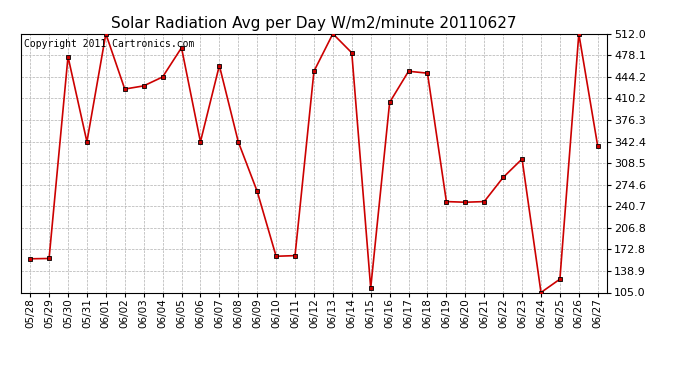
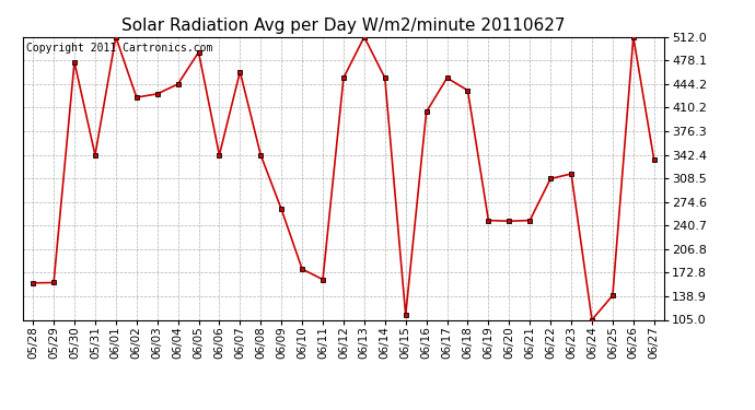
06/10: 162 -> 178
06/14: 482 -> 453
06/18: 450 -> 435
06/22: 286 -> 308
06/25: 126 -> 140
